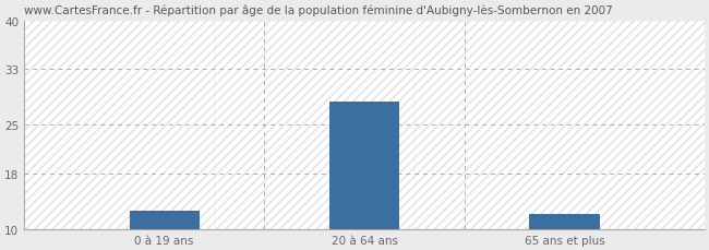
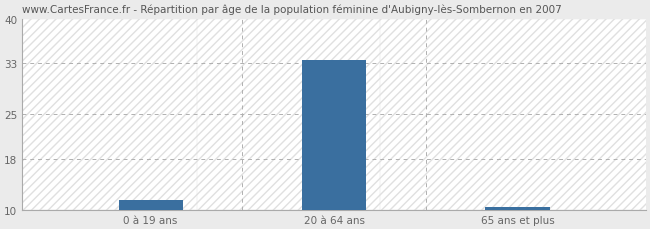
0 à 19 ans: 12.6 -> 11.5
20 à 64 ans: 28.4 -> 33.5
65 ans et plus: 12.2 -> 10.5
